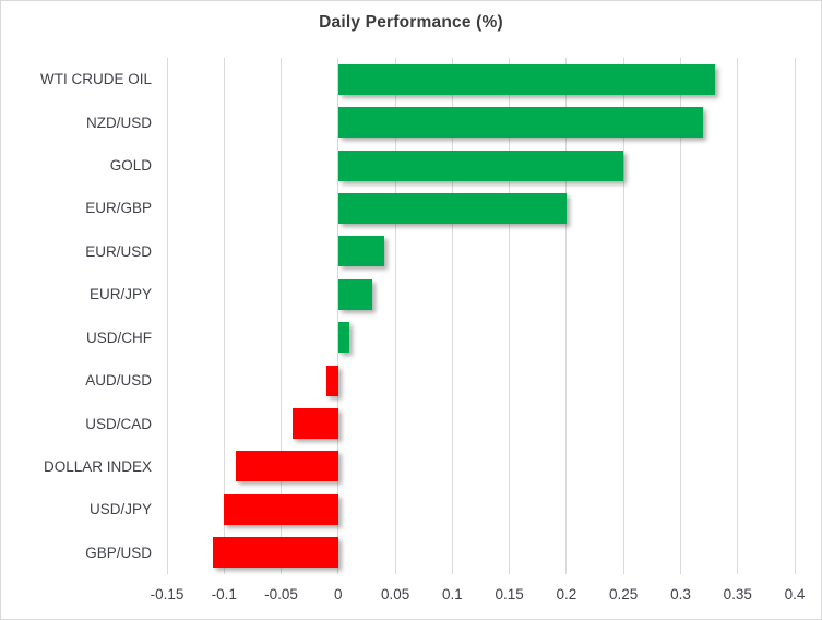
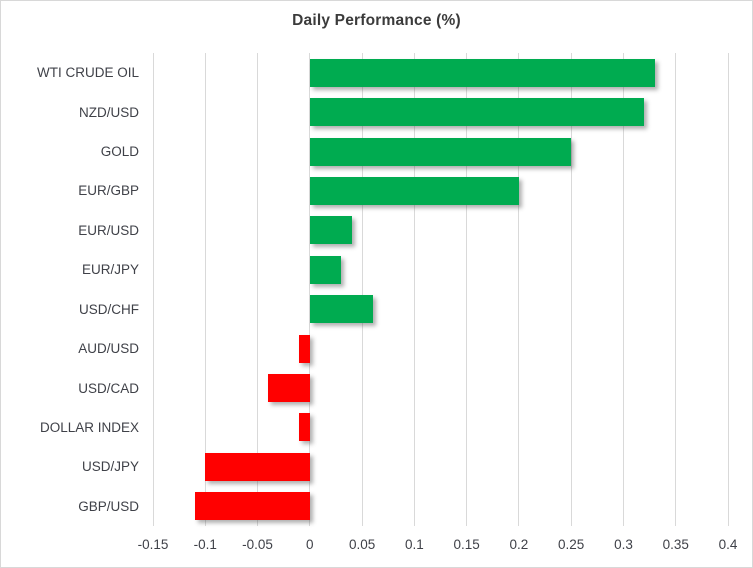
USD/CHF: 0.01 -> 0.06
DOLLAR INDEX: -0.09 -> -0.01
